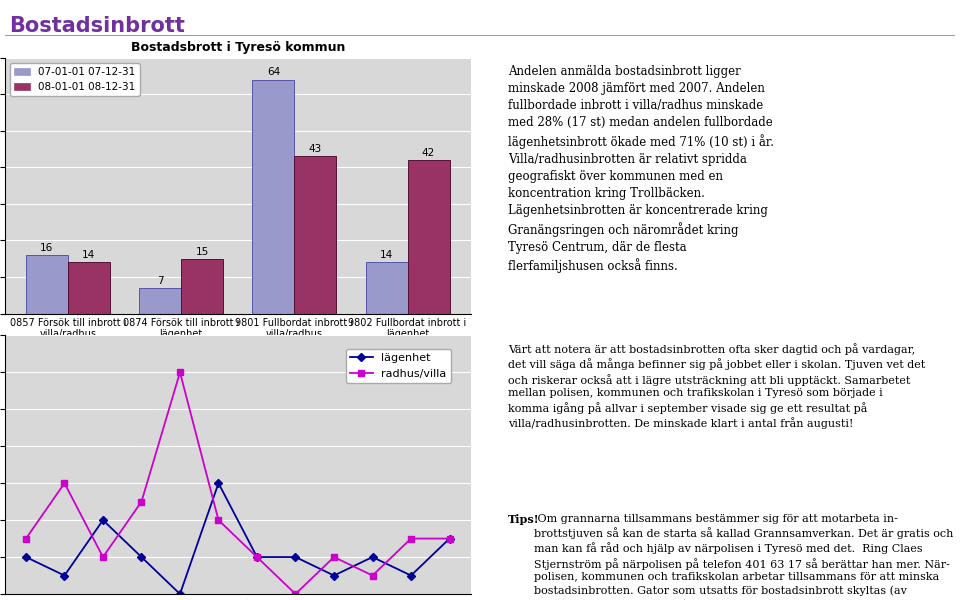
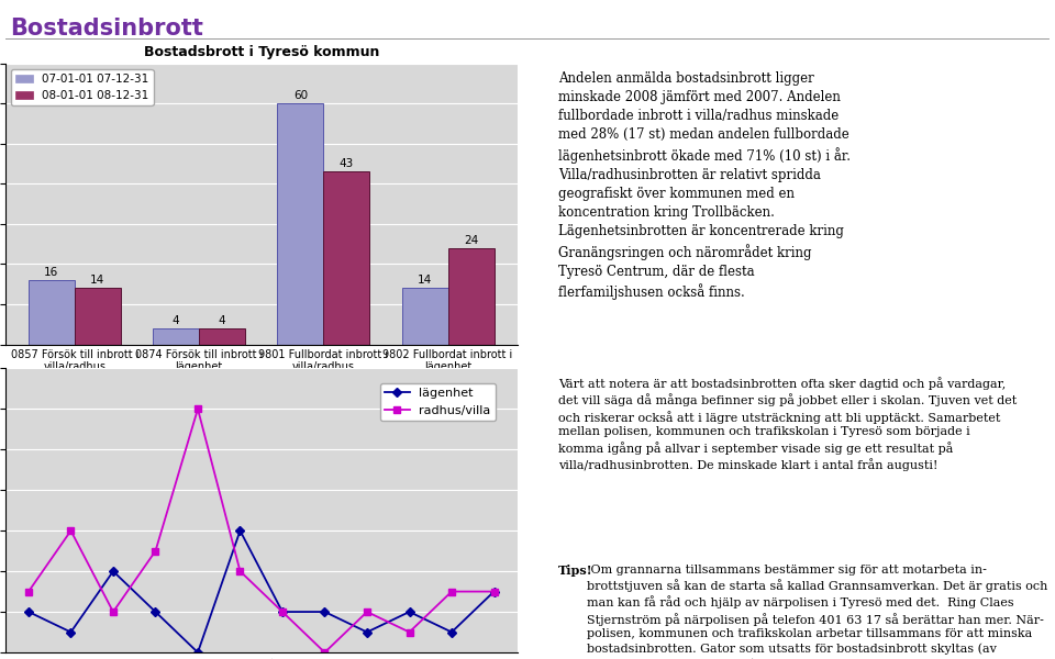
Bostadsbrott i Tyresö kommun/07-01-01 07-12-31/0874 Försök till inbrott i lägenhet: 7 -> 4
Bostadsbrott i Tyresö kommun/08-01-01 08-12-31/0874 Försök till inbrott i lägenhet: 15 -> 4
Bostadsbrott i Tyresö kommun/07-01-01 07-12-31/9801 Fullbordat inbrott i villa/radhus: 64 -> 60
Bostadsbrott i Tyresö kommun/08-01-01 08-12-31/9802 Fullbordat inbrott i lägenhet: 42 -> 24
